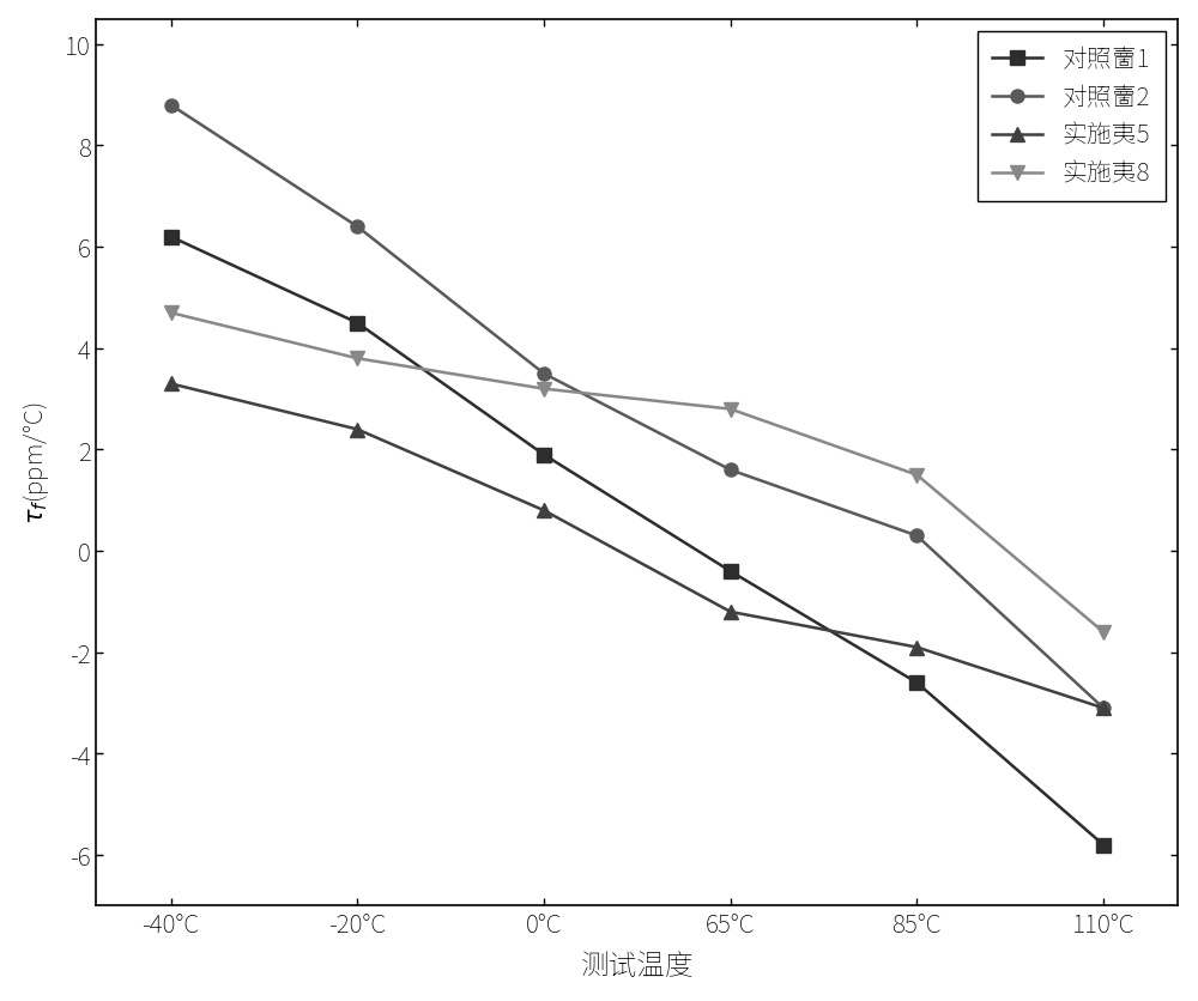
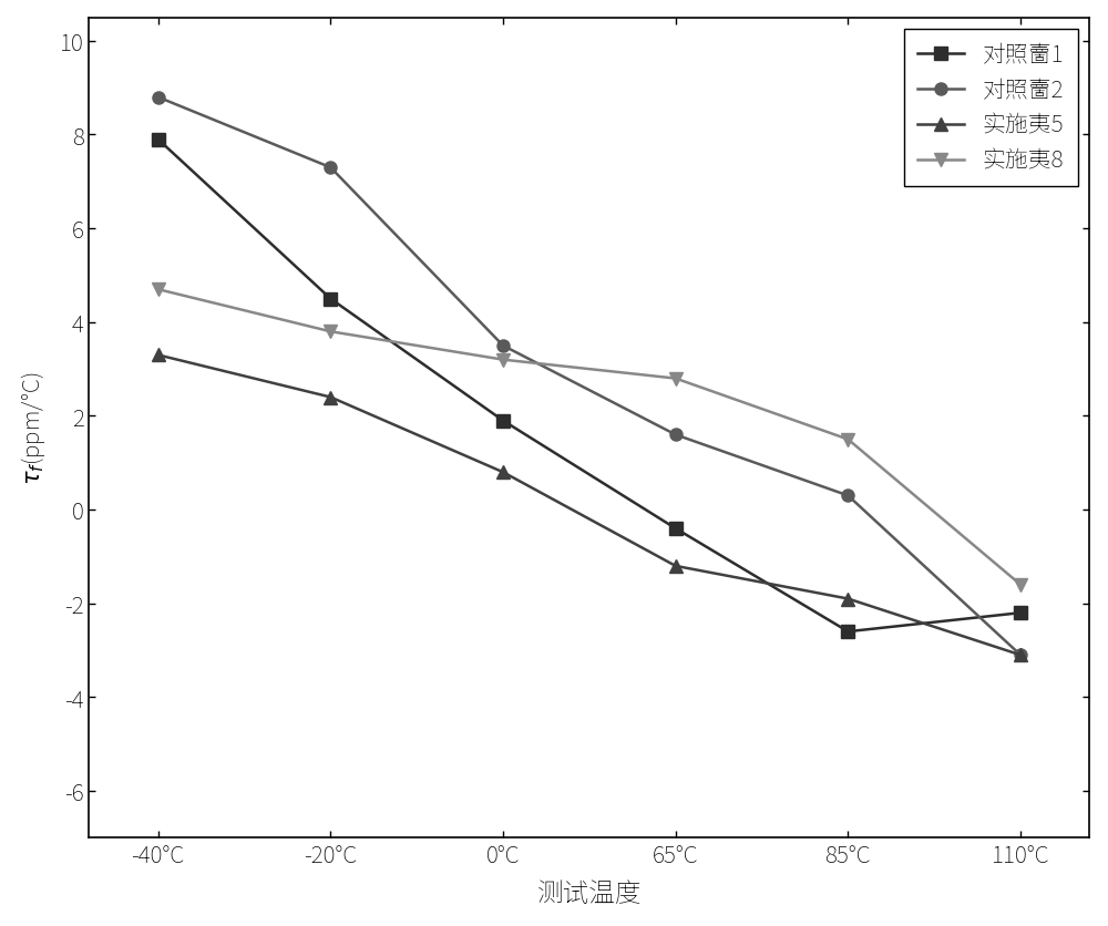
对照夁1/-40°C: 6.2 -> 7.9
对照夁2/-20°C: 6.4 -> 7.3
对照夁1/110°C: -5.8 -> -2.2
